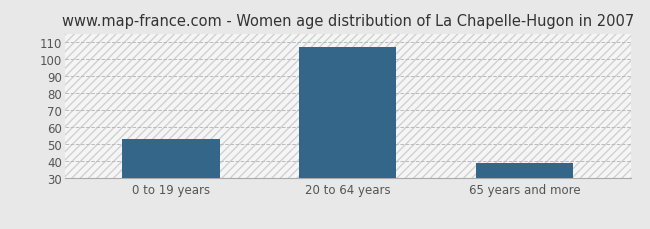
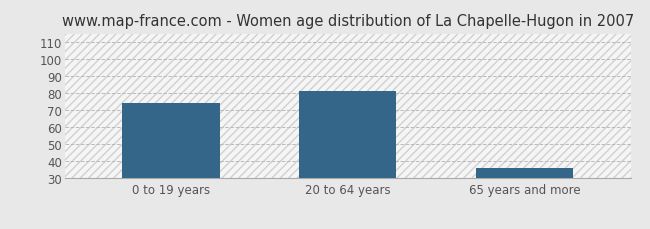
0 to 19 years: 53 -> 74
20 to 64 years: 107 -> 81
65 years and more: 39 -> 36
